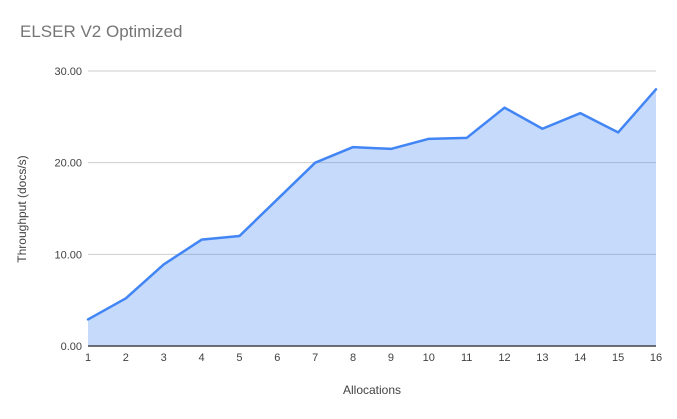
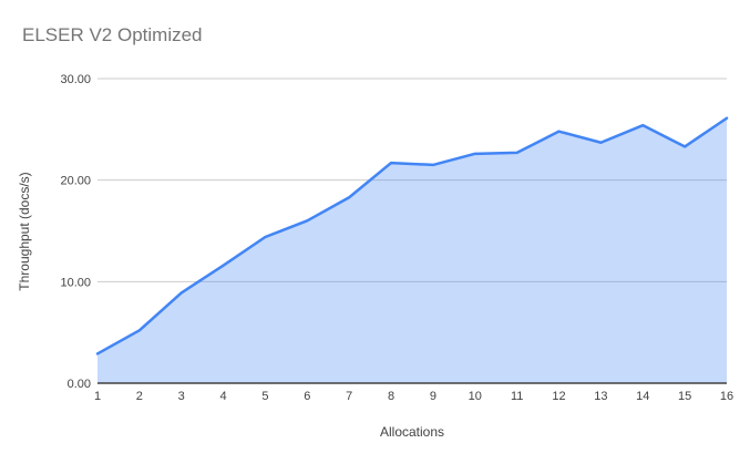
5: 12 -> 14
7: 20 -> 18
12: 26 -> 25
16: 28 -> 26
